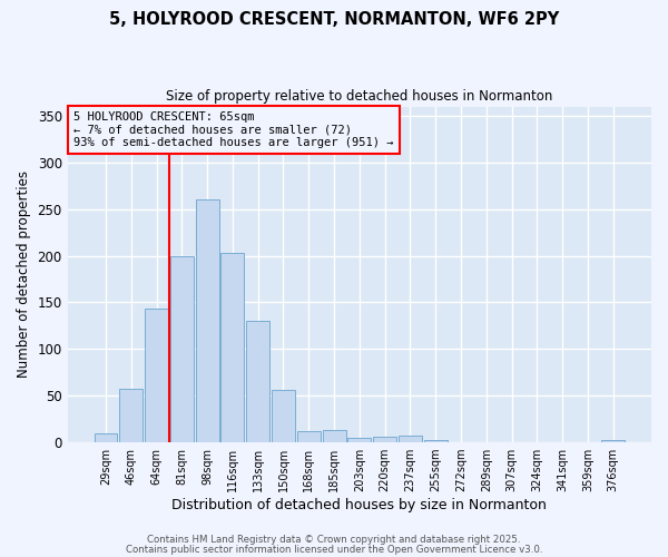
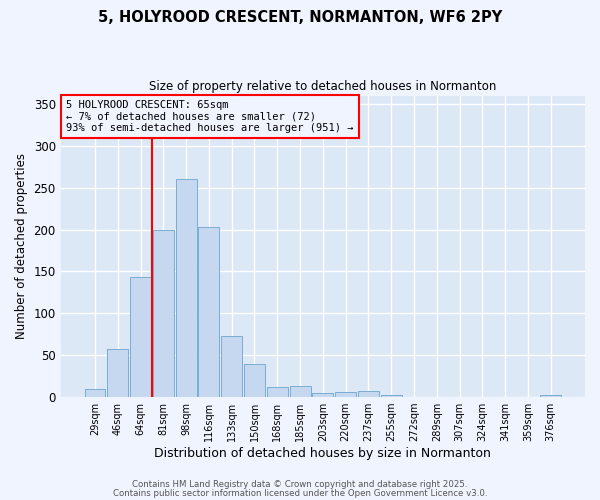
133sqm: 130 -> 73
150sqm: 56 -> 40
